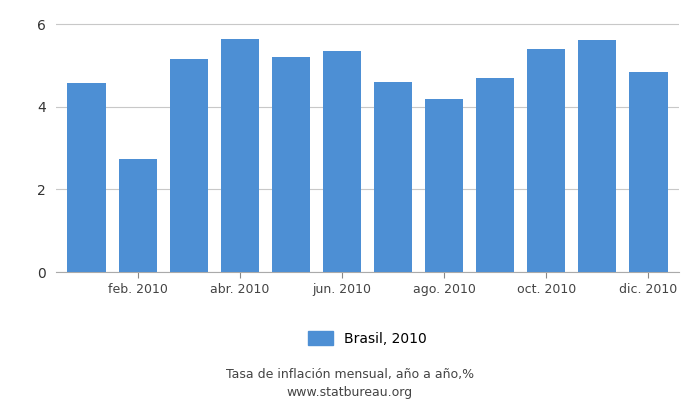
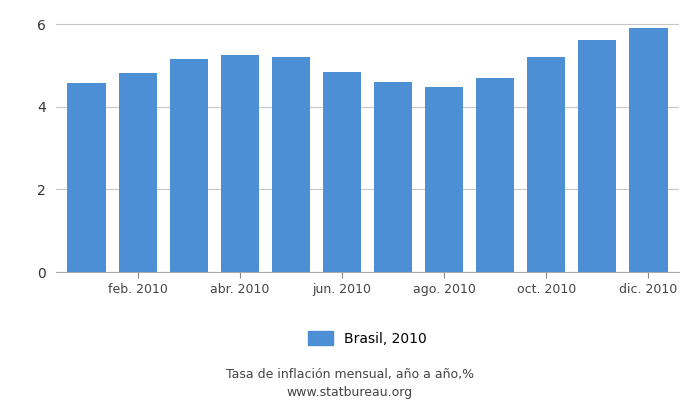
feb. 2010: 2.75 -> 4.83
abr. 2010: 5.65 -> 5.26
jun. 2010: 5.35 -> 4.84
ago. 2010: 4.20 -> 4.49
oct. 2010: 5.40 -> 5.20
dic. 2010: 4.85 -> 5.91
